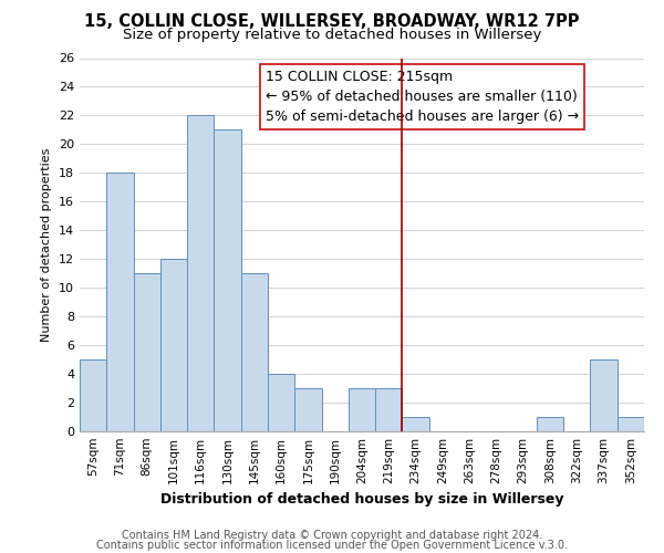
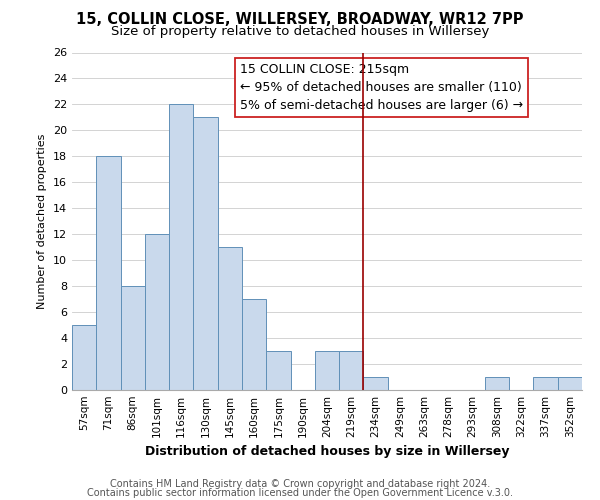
86sqm: 11 -> 8
160sqm: 4 -> 7
337sqm: 5 -> 1
